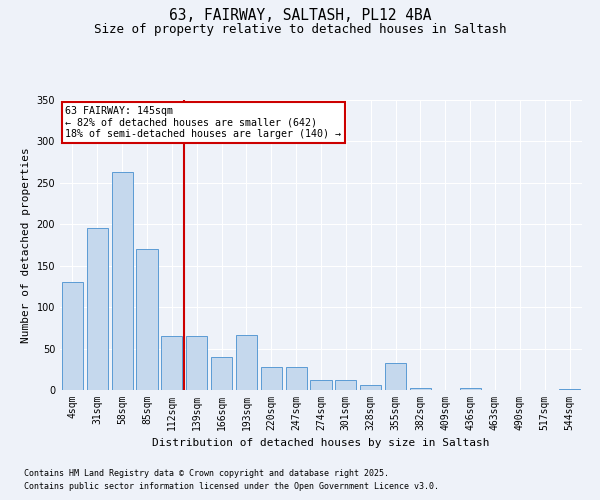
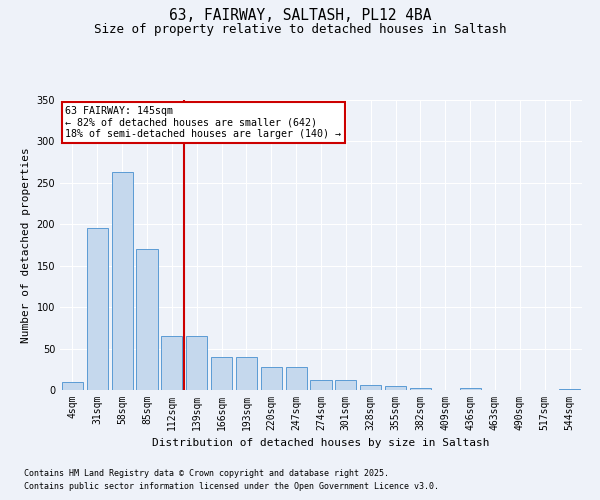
4sqm: 130 -> 10
193sqm: 66 -> 40
355sqm: 32 -> 5
